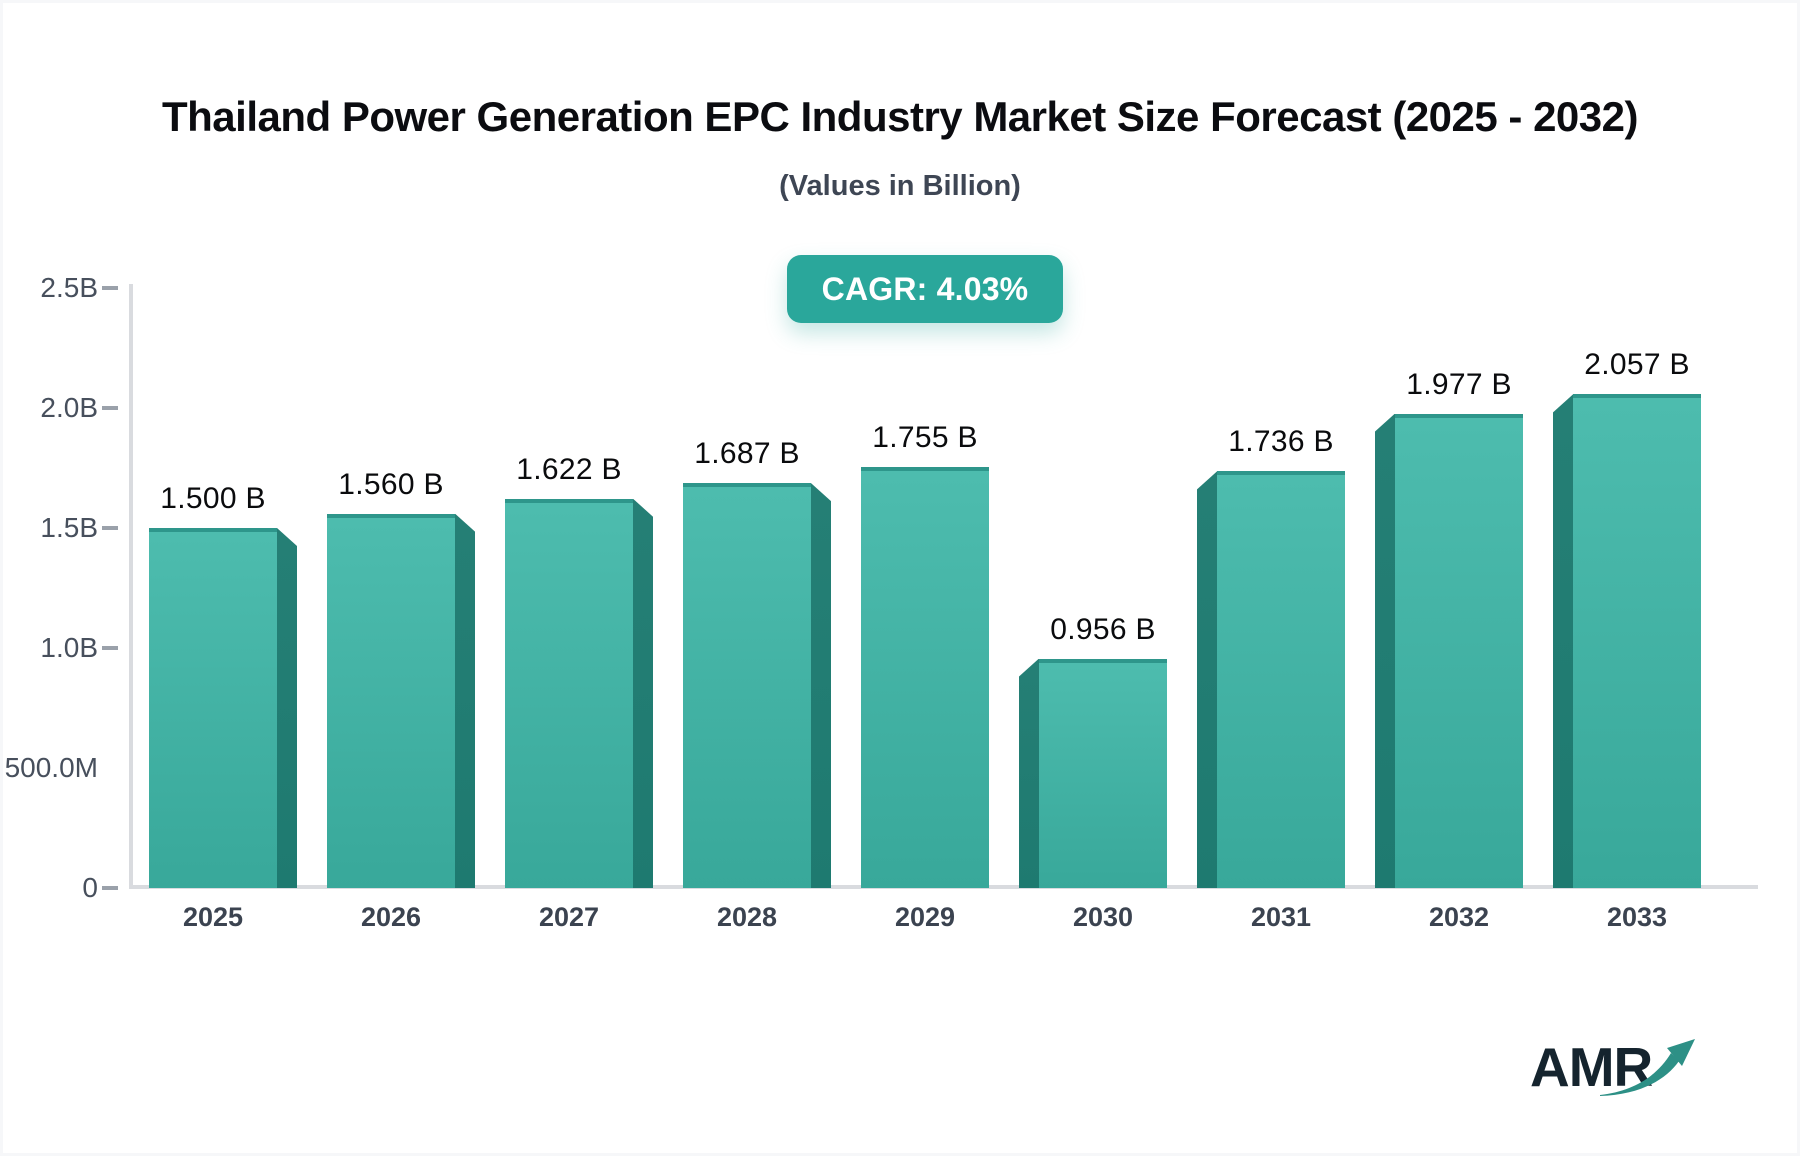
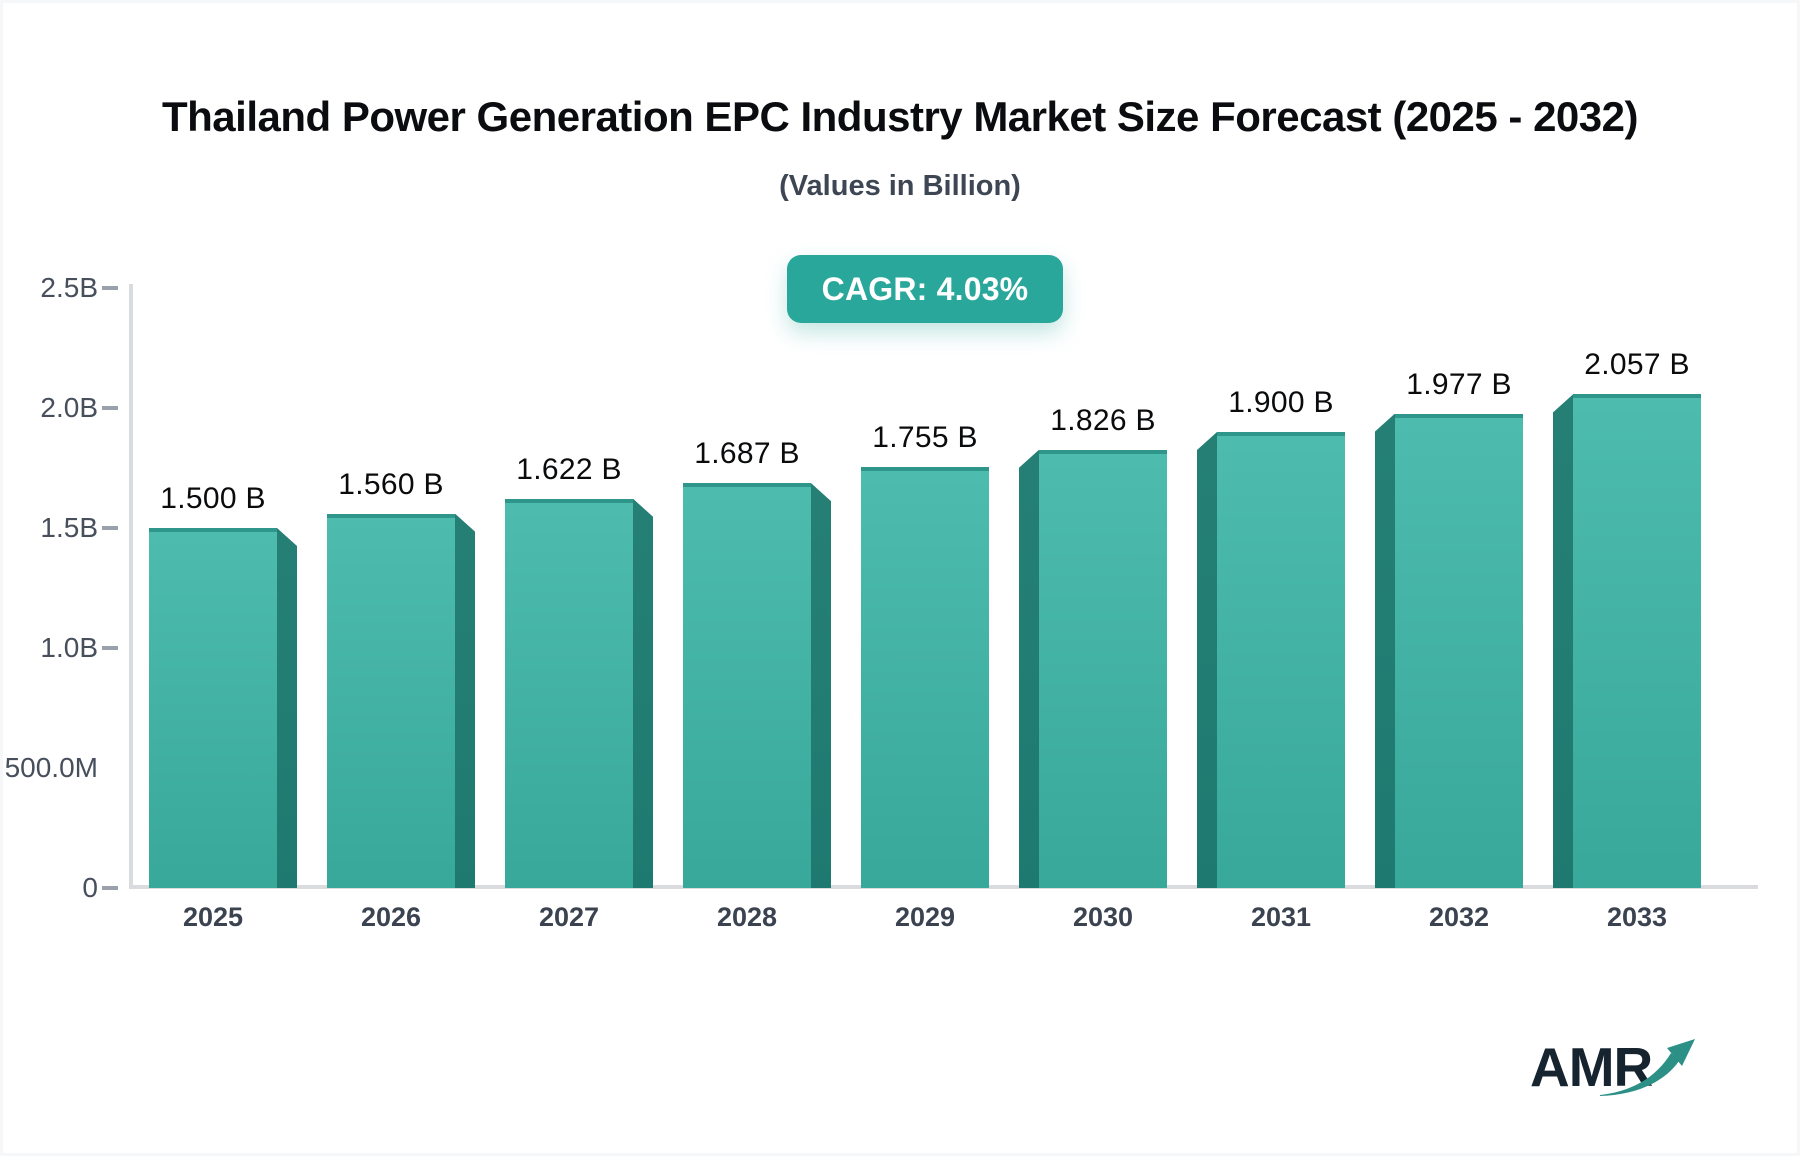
2030: 0.956 -> 1.826
2031: 1.736 -> 1.900
